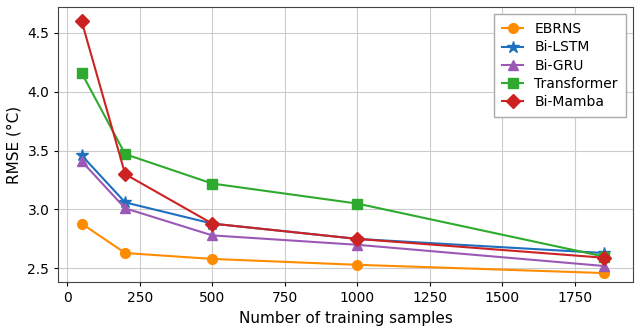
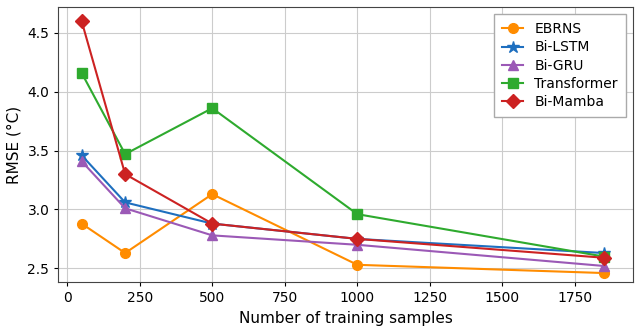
EBRNS/500: 2.58 -> 3.13
Transformer/500: 3.22 -> 3.86
Transformer/1000: 3.05 -> 2.96
